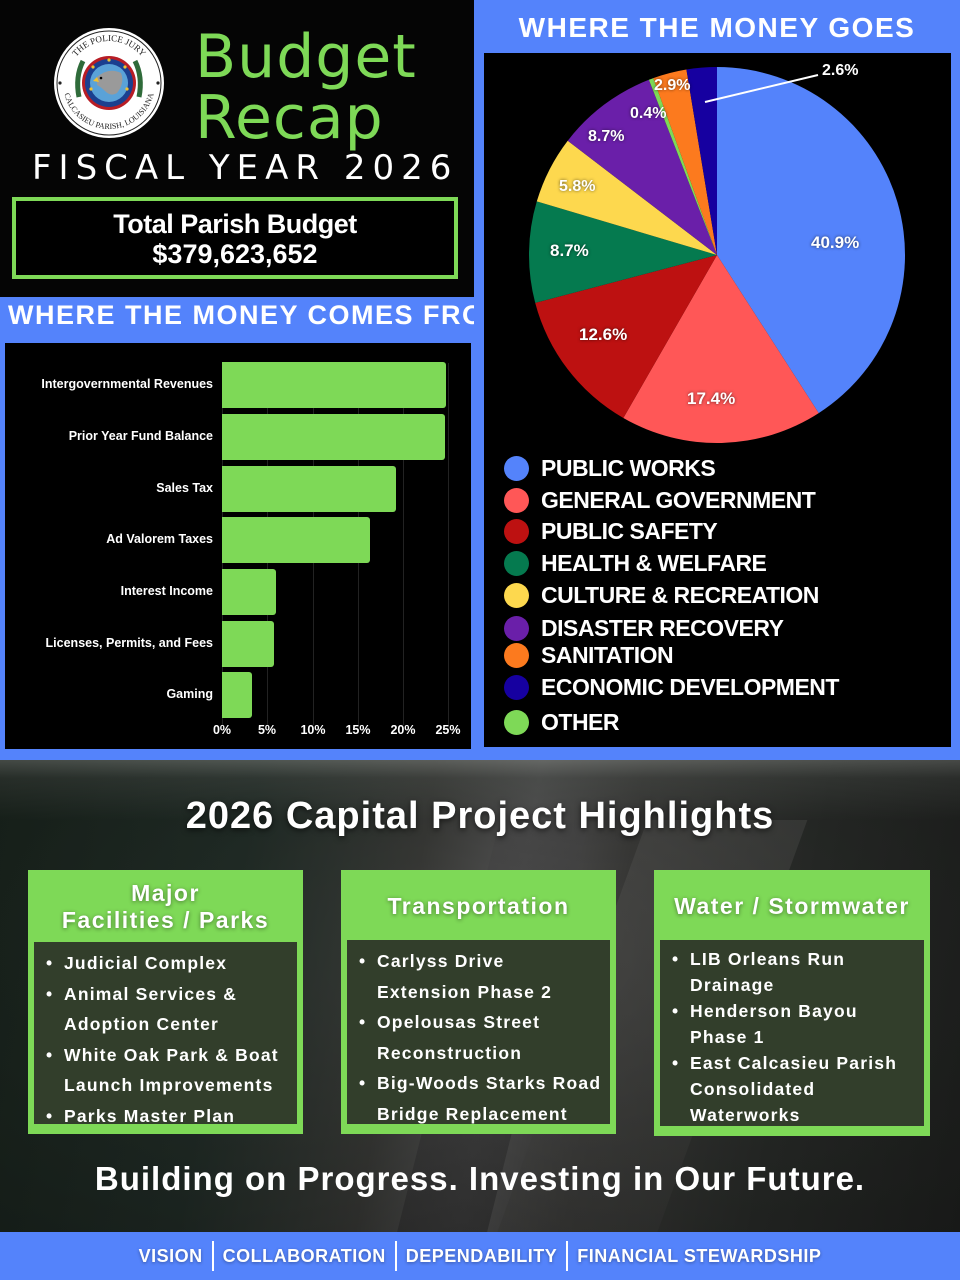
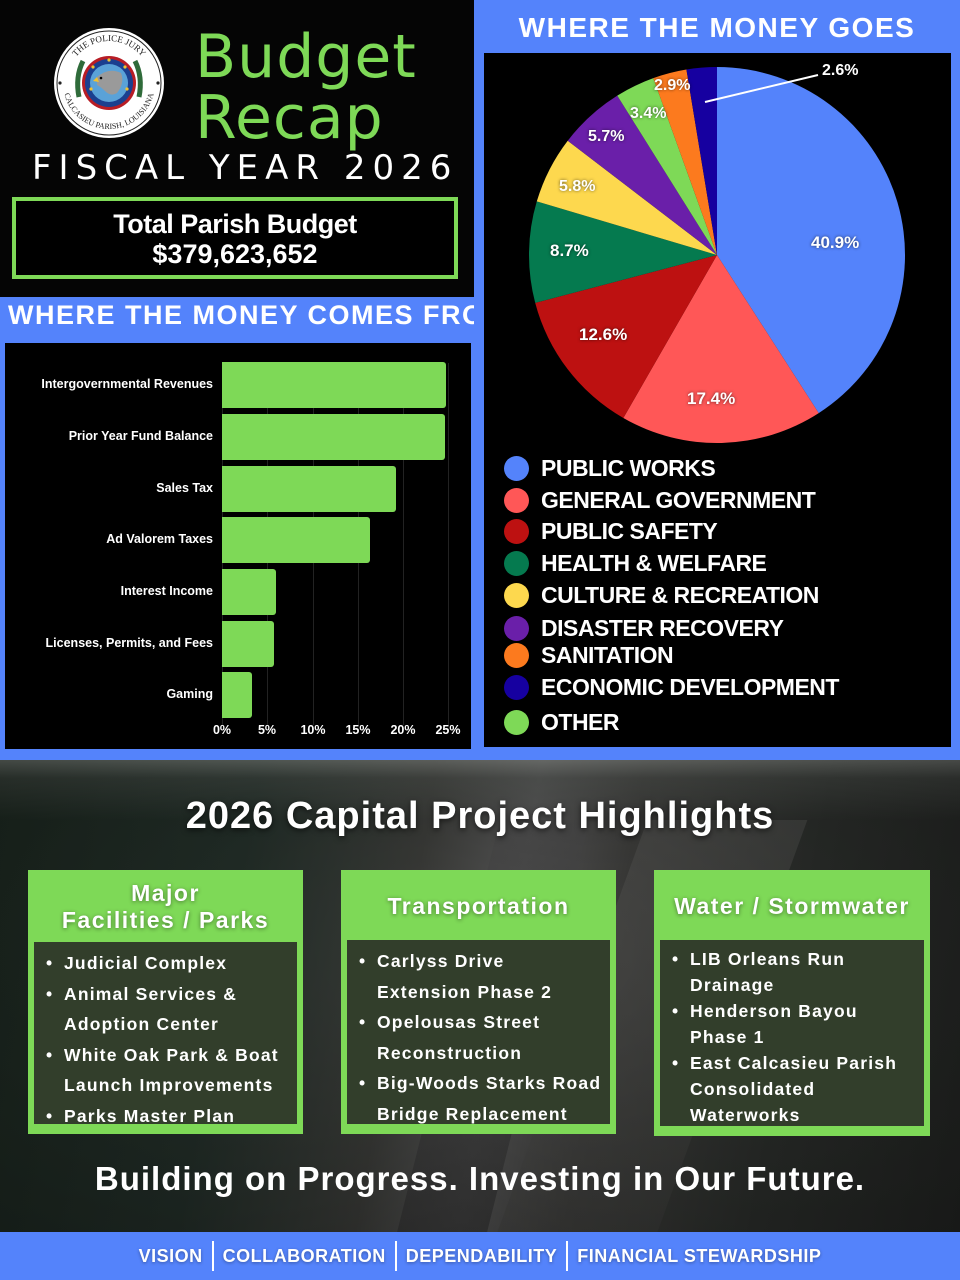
WHERE THE MONEY GOES/DISASTER RECOVERY: 8.7% -> 5.7%
WHERE THE MONEY GOES/OTHER: 0.4% -> 3.4%
